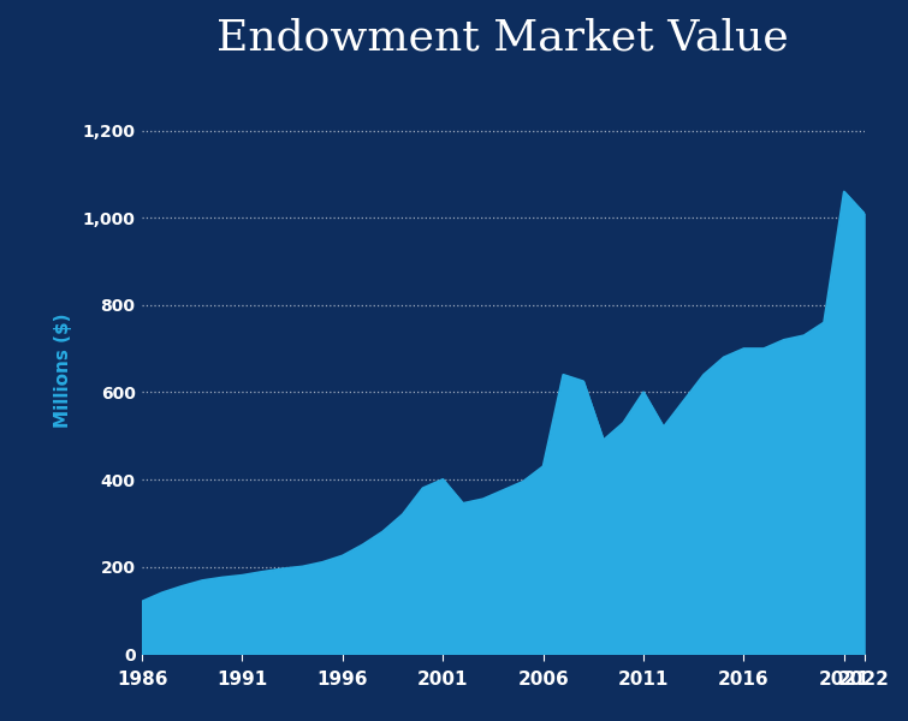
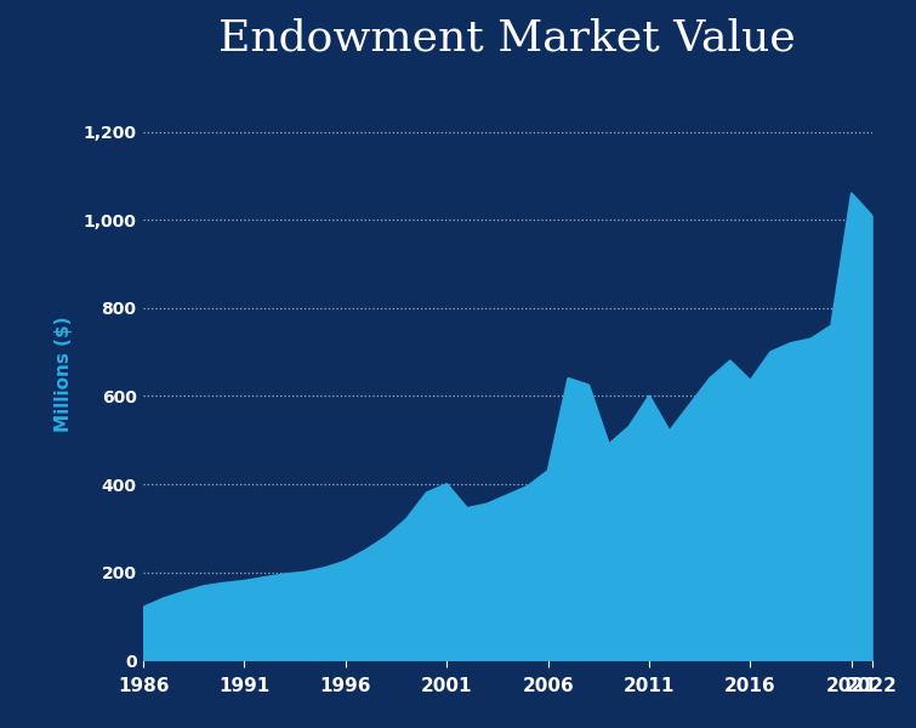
2016: 700 -> 635
